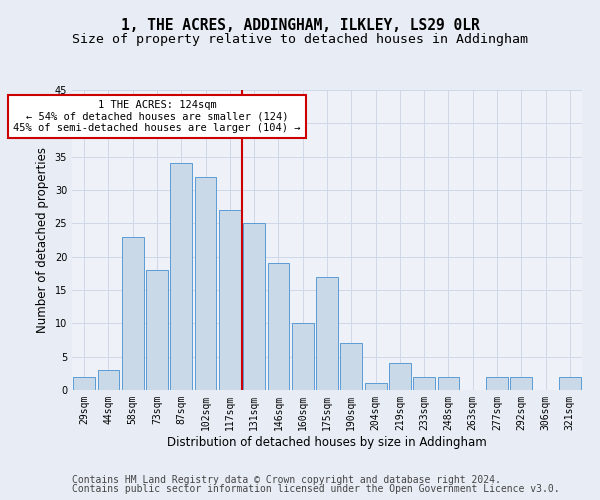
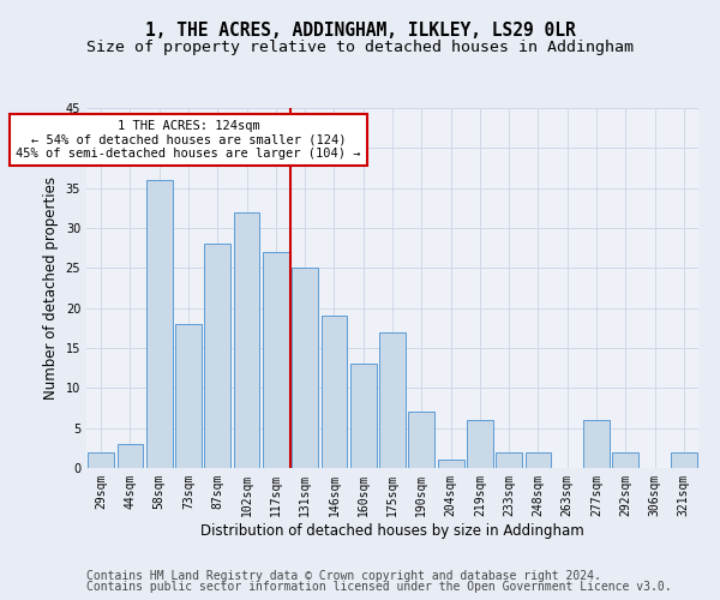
58sqm: 23 -> 36
87sqm: 34 -> 28
160sqm: 10 -> 13
219sqm: 4 -> 6
277sqm: 2 -> 6
